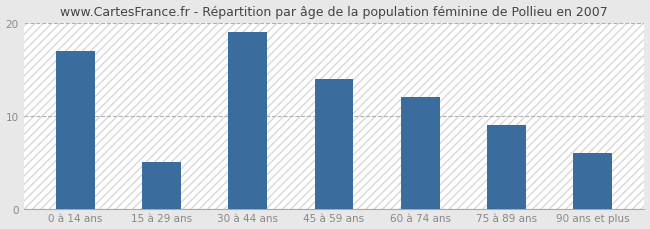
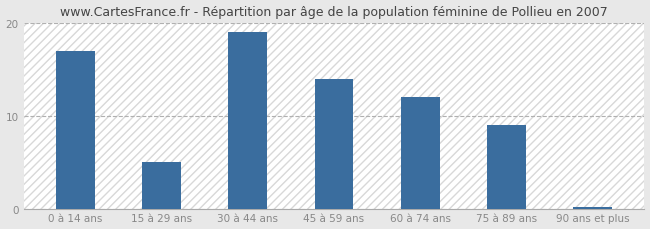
90 ans et plus: 6.0 -> 0.2
